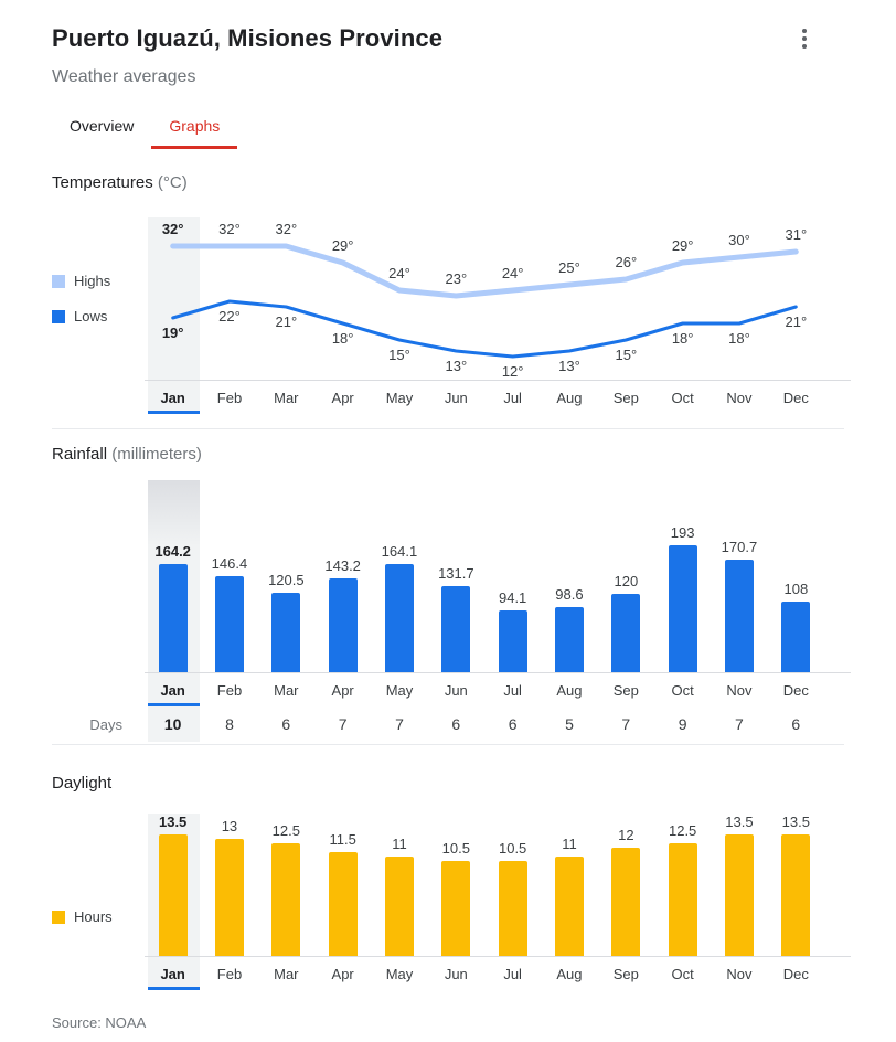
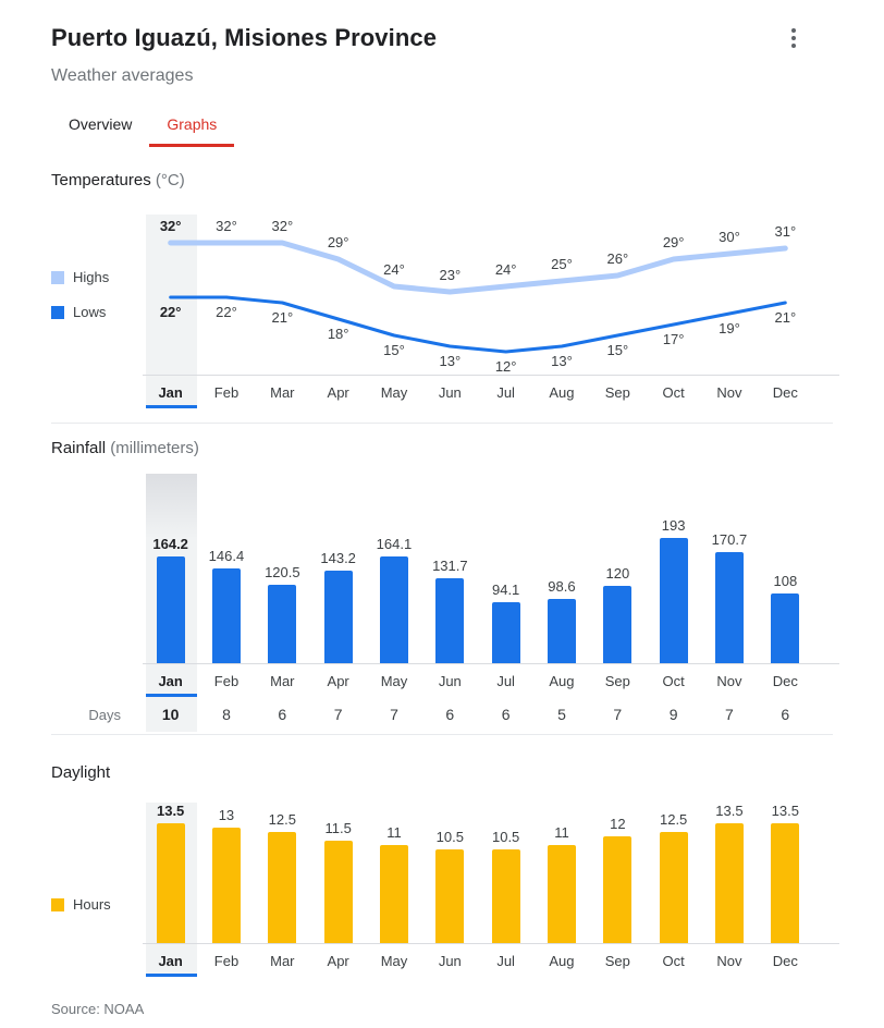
Temperatures (°C)/Lows/Jan: 19° -> 22°
Temperatures (°C)/Lows/Oct: 18° -> 17°
Temperatures (°C)/Lows/Nov: 18° -> 19°
